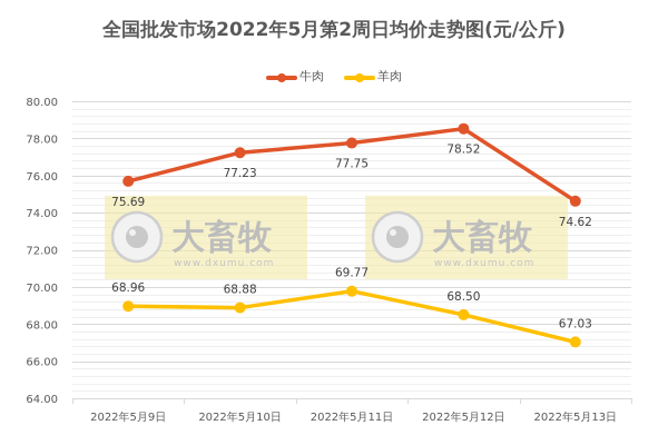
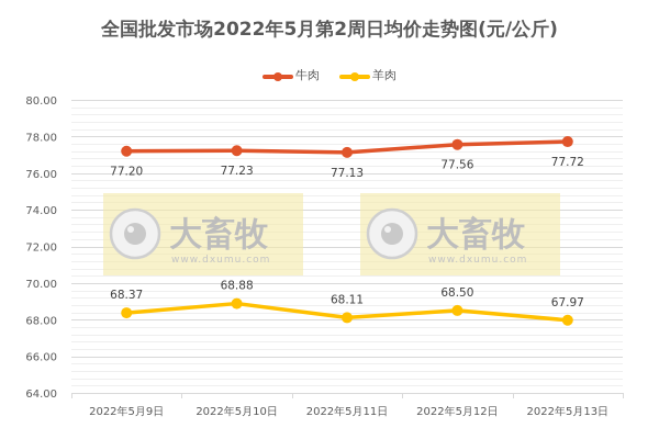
牛肉/2022年5月9日: 75.69 -> 77.20
羊肉/2022年5月9日: 68.96 -> 68.37
牛肉/2022年5月11日: 77.75 -> 77.13
羊肉/2022年5月11日: 69.77 -> 68.11
牛肉/2022年5月12日: 78.52 -> 77.56
牛肉/2022年5月13日: 74.62 -> 77.72
羊肉/2022年5月13日: 67.03 -> 67.97
